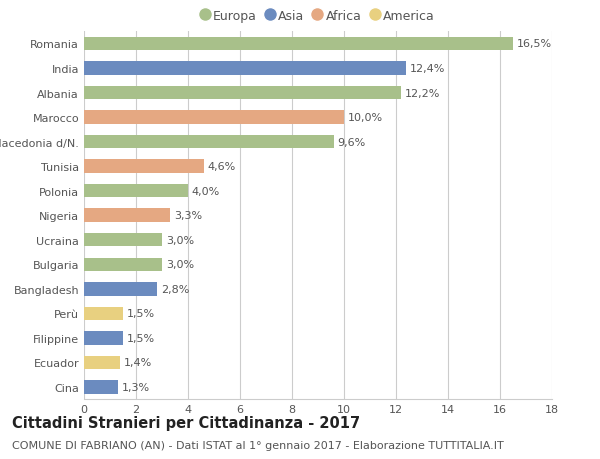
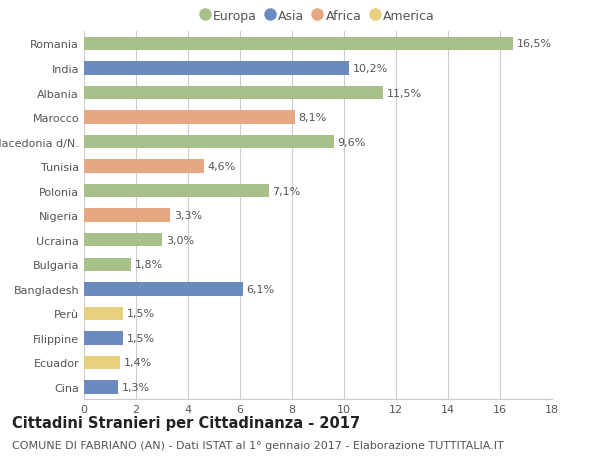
India: 12,4% -> 10,2%
Albania: 12,2% -> 11,5%
Marocco: 10,0% -> 8,1%
Polonia: 4,0% -> 7,1%
Bulgaria: 3,0% -> 1,8%
Bangladesh: 2,8% -> 6,1%
